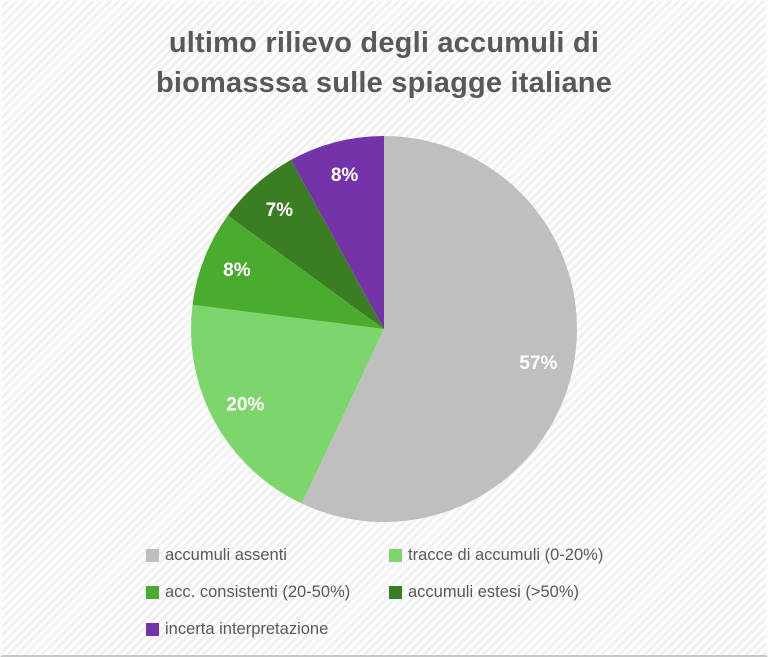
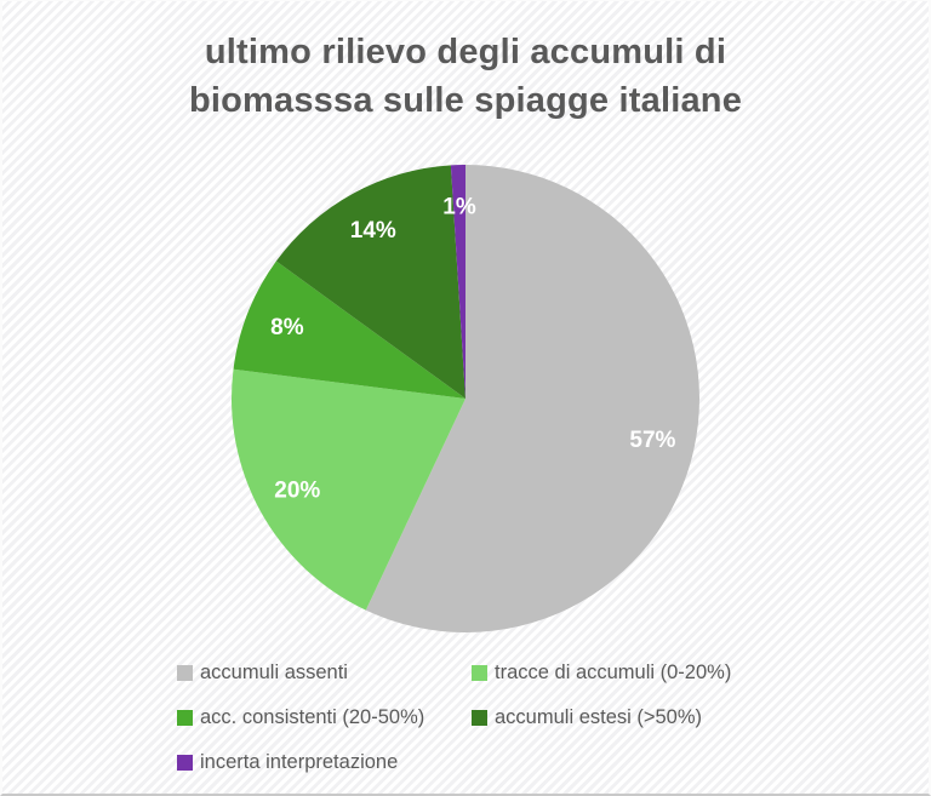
accumuli estesi (>50%): 7% -> 14%
incerta interpretazione: 8% -> 1%
